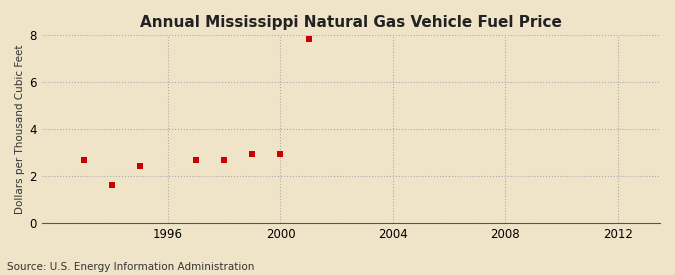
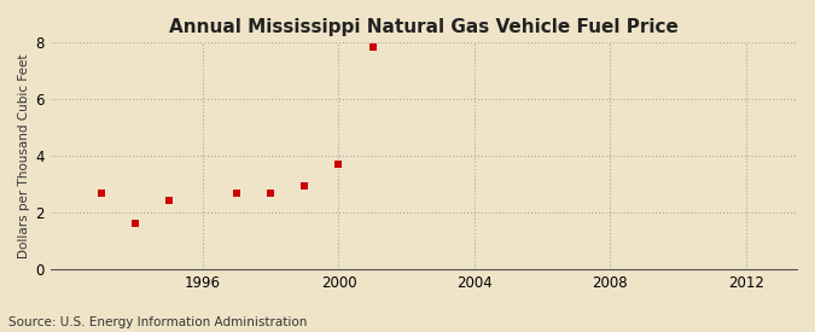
2000: 2.95 -> 3.70
